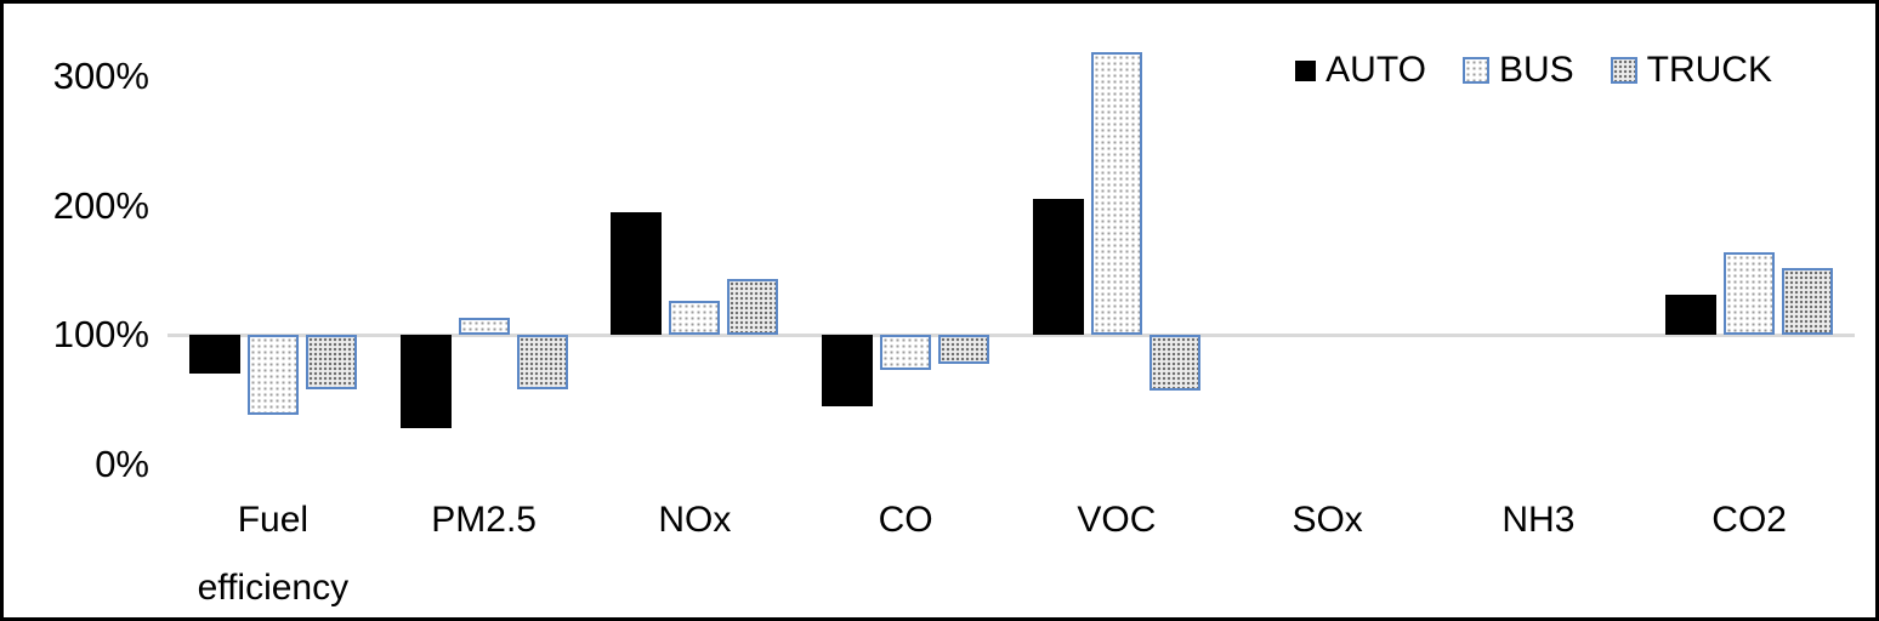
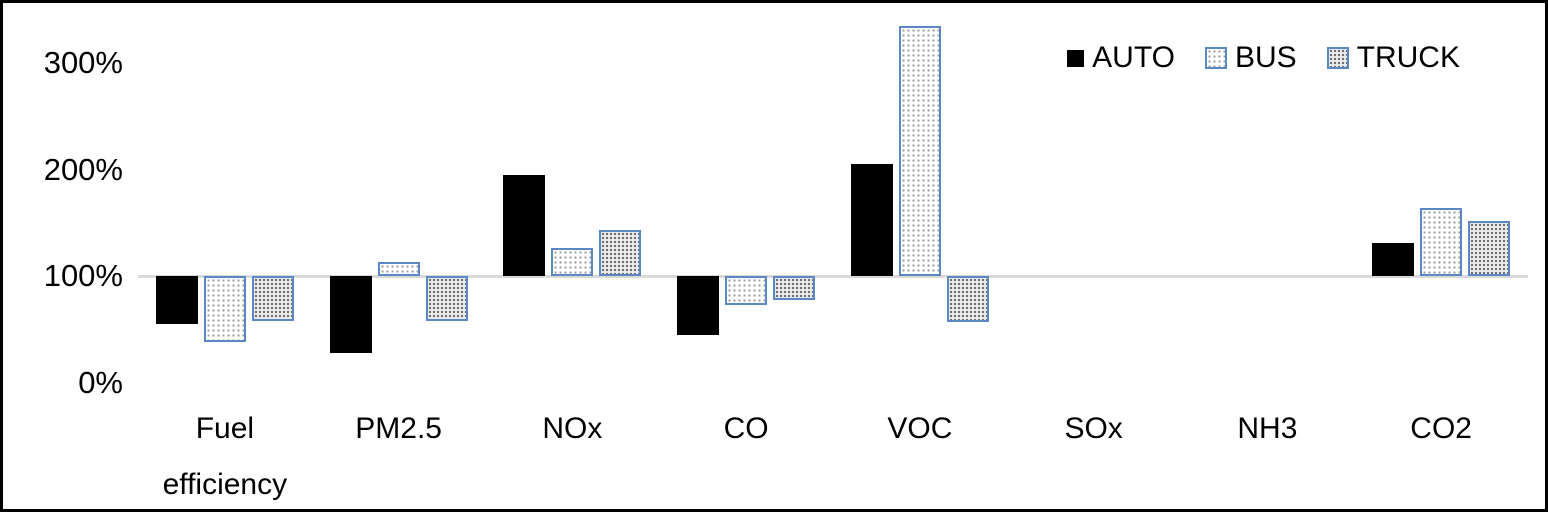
AUTO/Fuel efficiency: 70% -> 55%
BUS/VOC: 319% -> 335%
